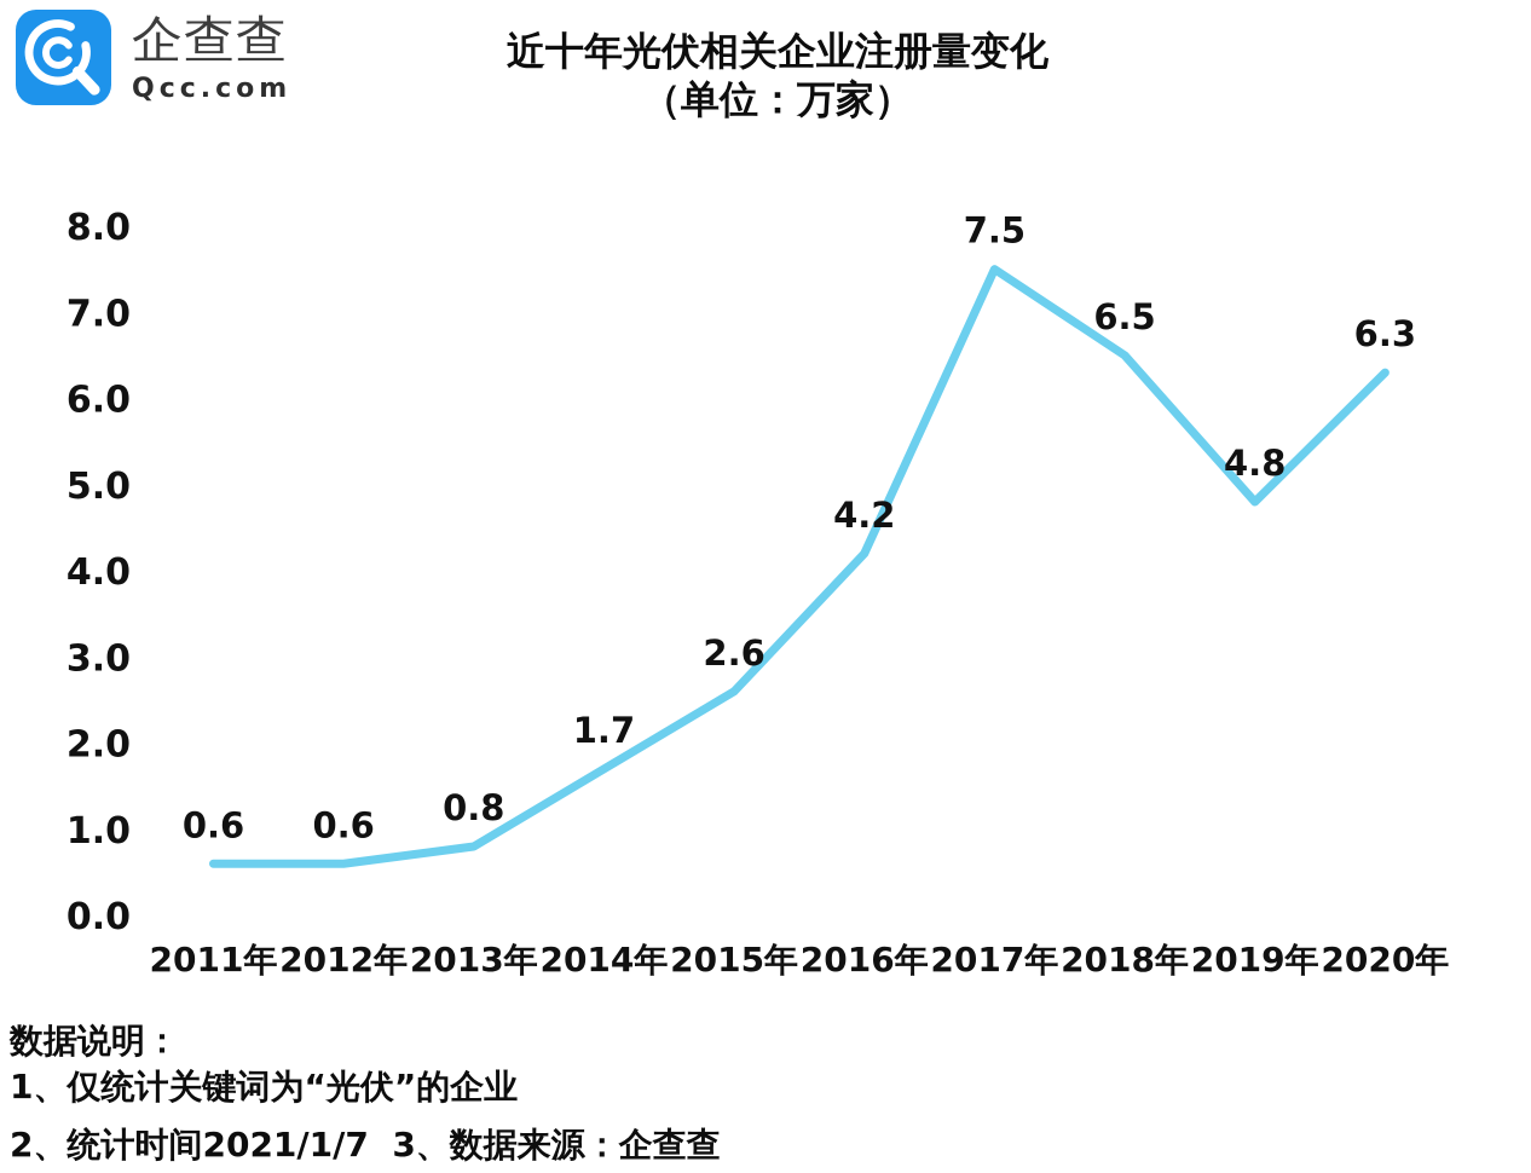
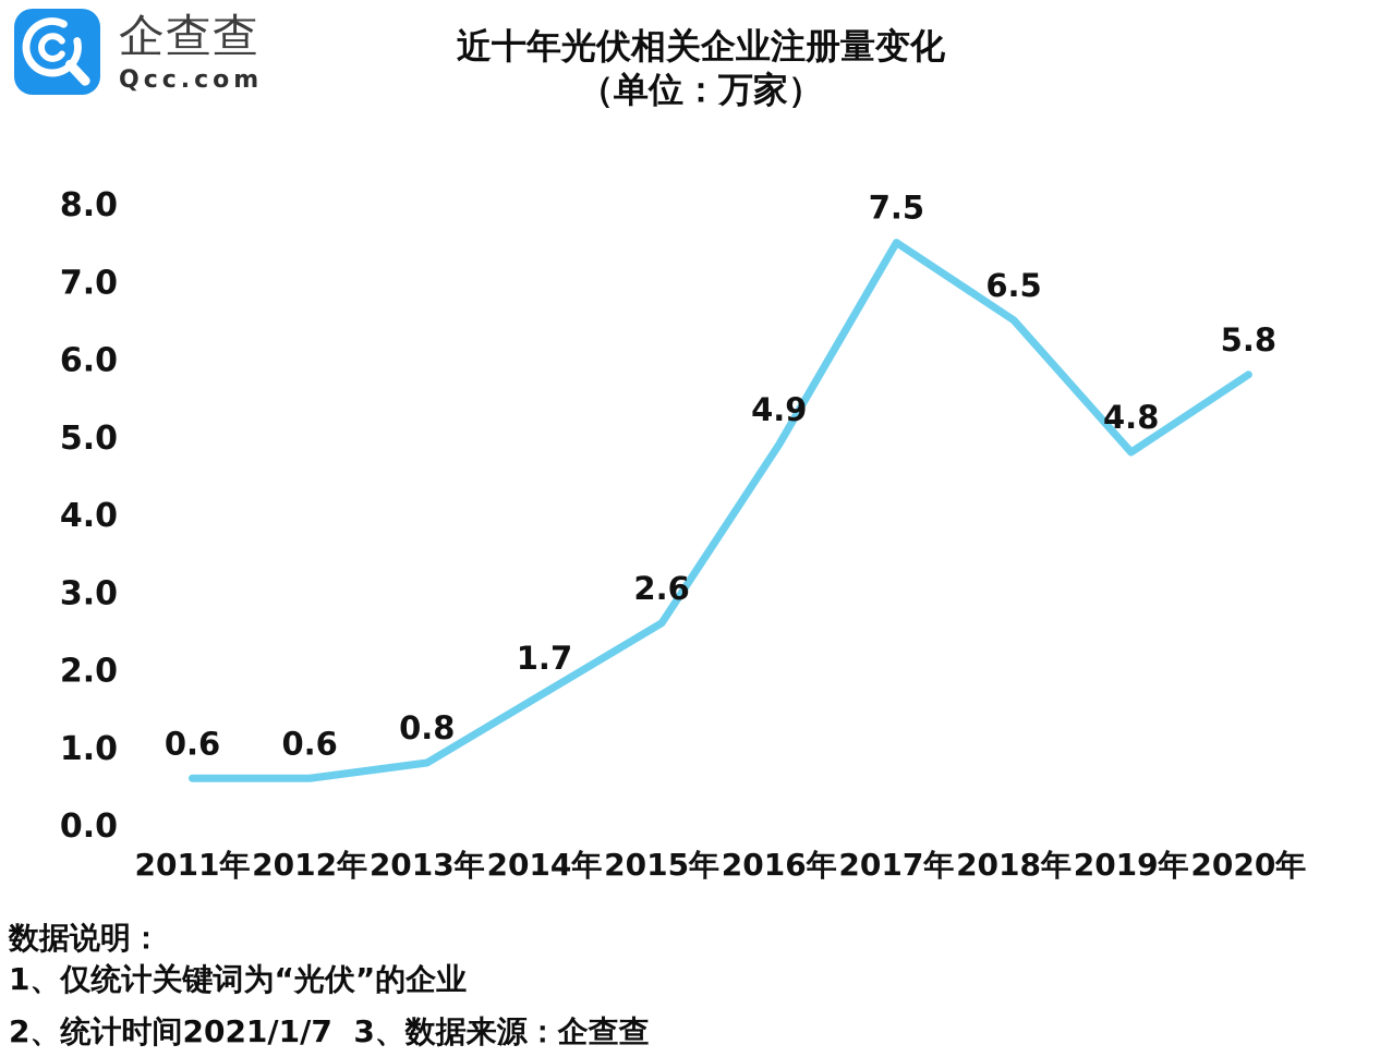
2016年: 4.2 -> 4.9
2020年: 6.3 -> 5.8
